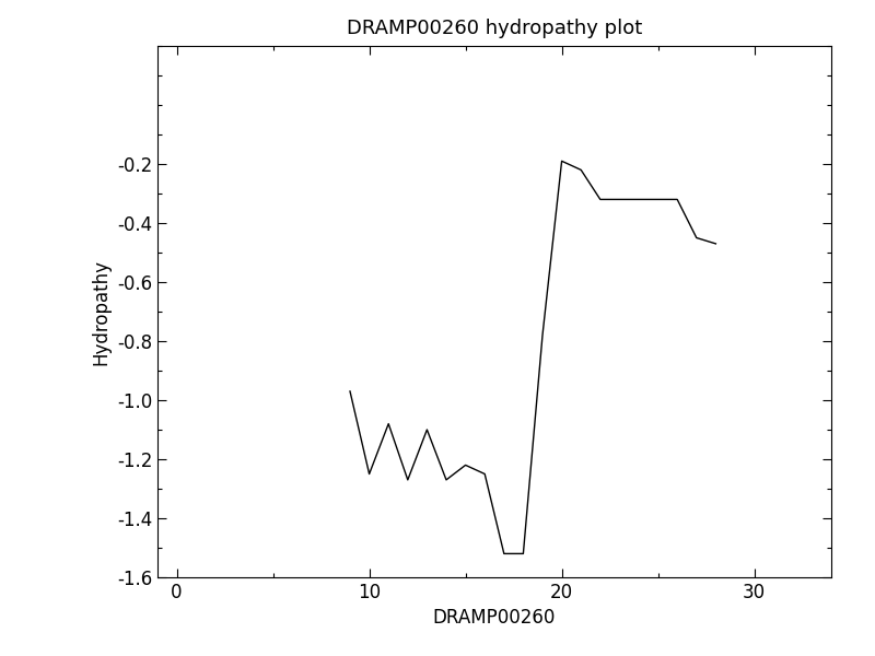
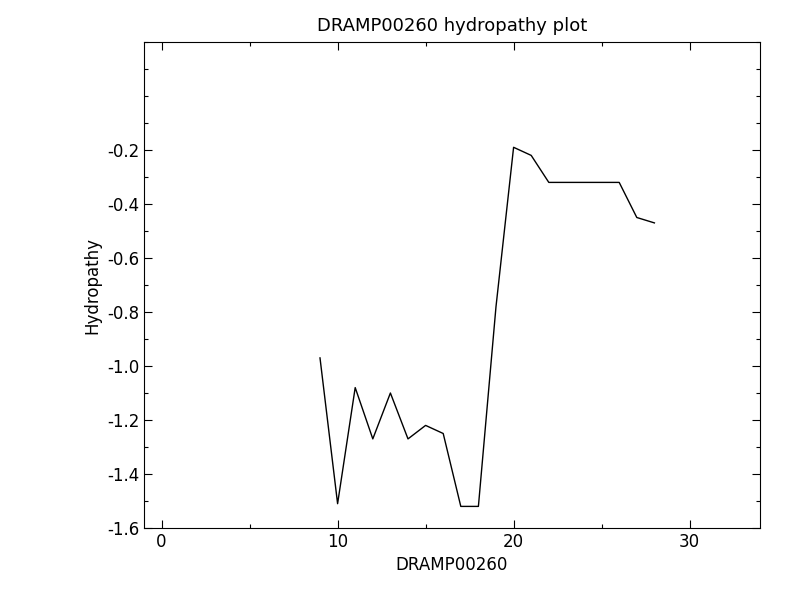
10: -1.25 -> -1.51
